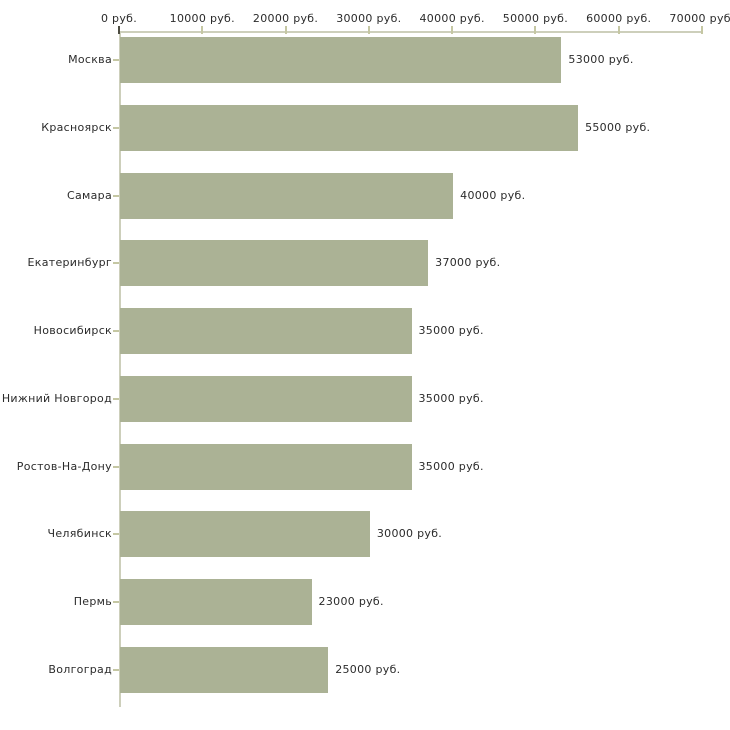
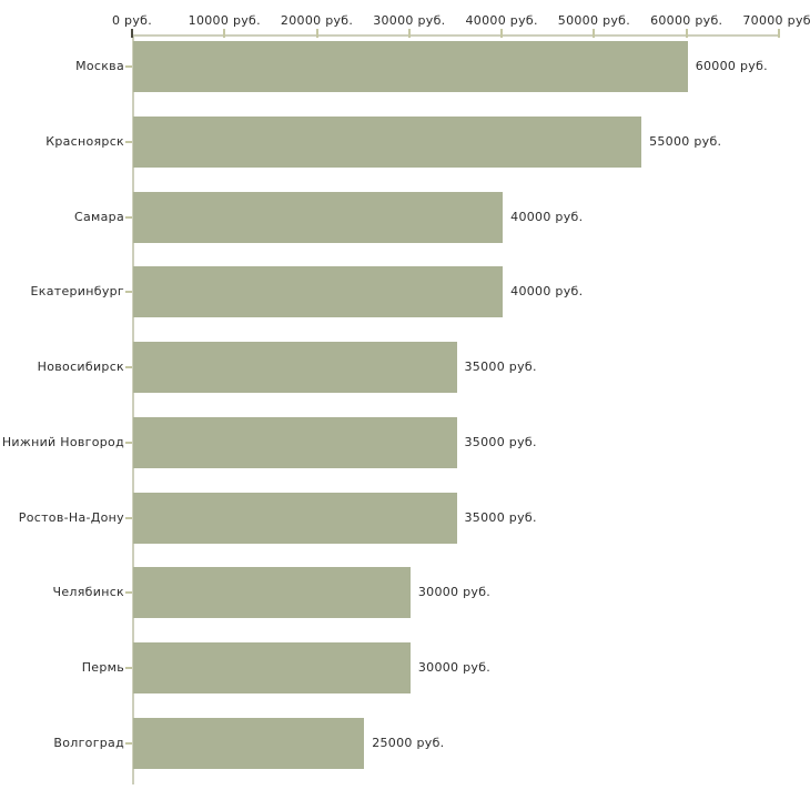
Москва: 53000 -> 60000
Екатеринбург: 37000 -> 40000
Пермь: 23000 -> 30000
